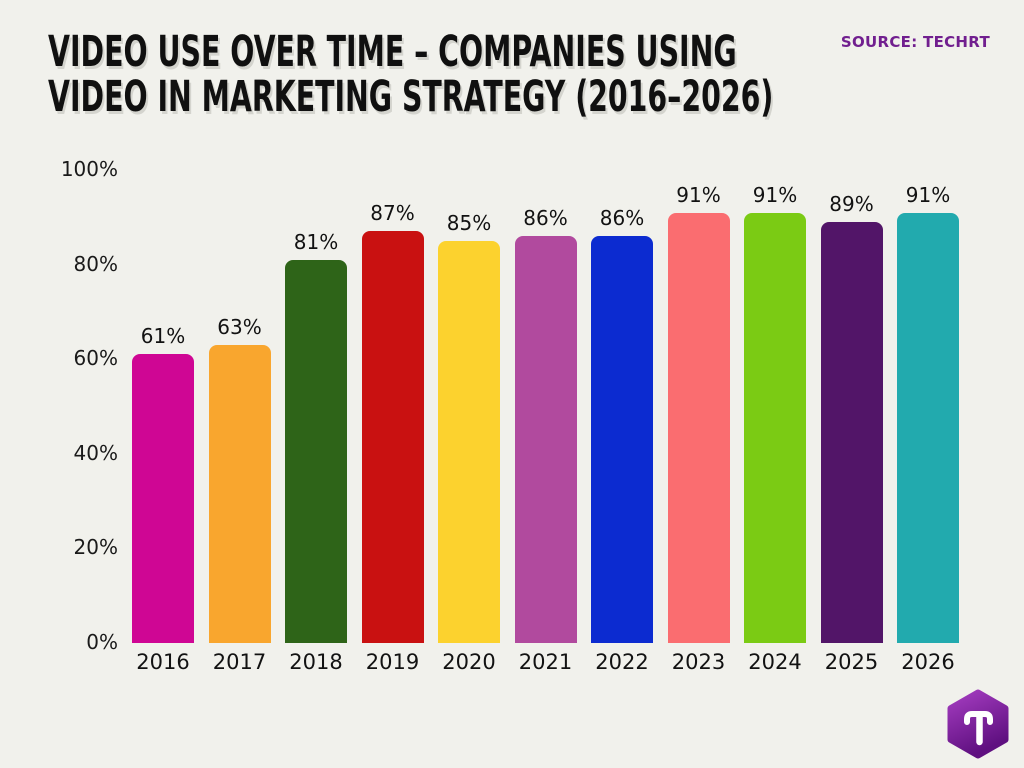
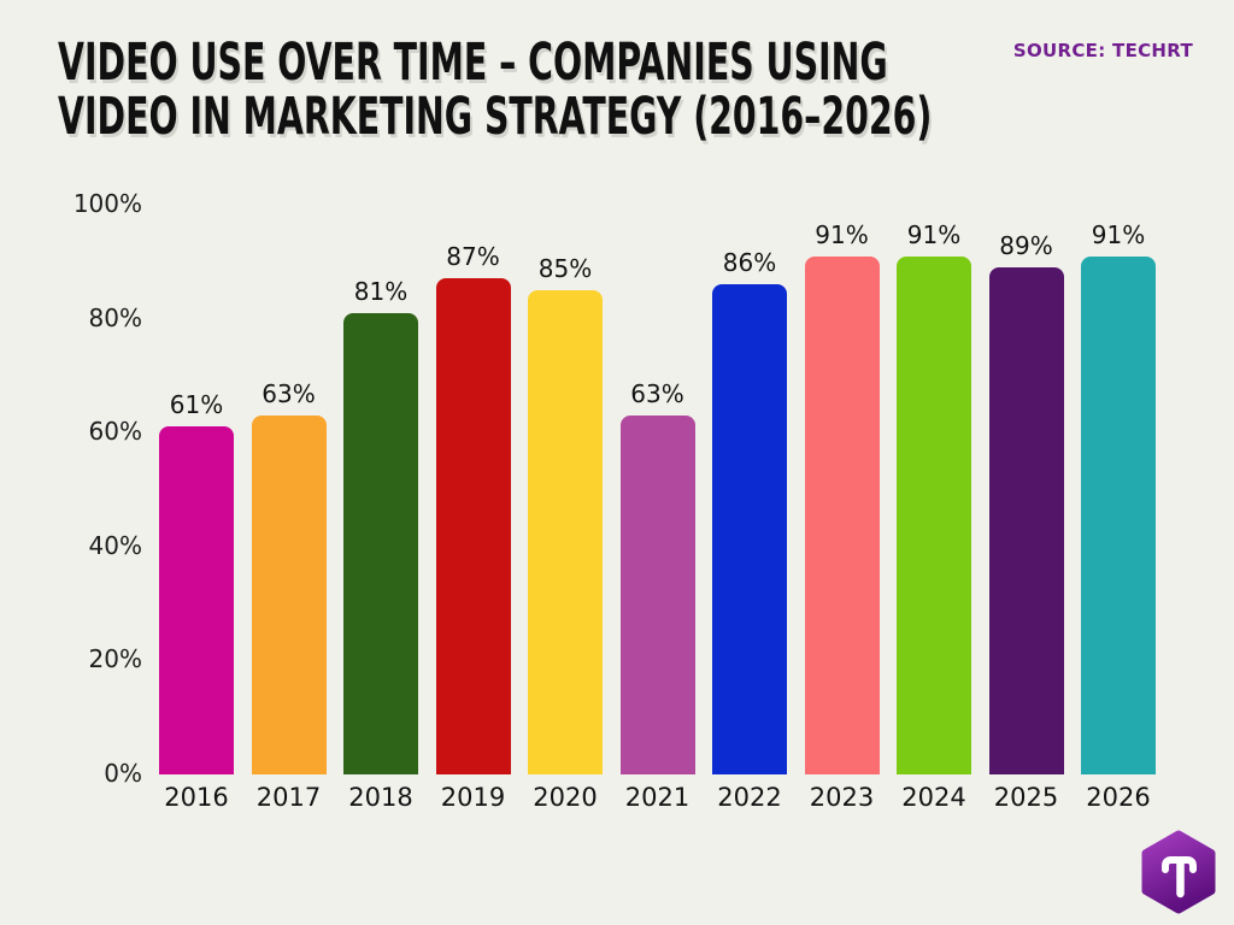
2021: 86% -> 63%
